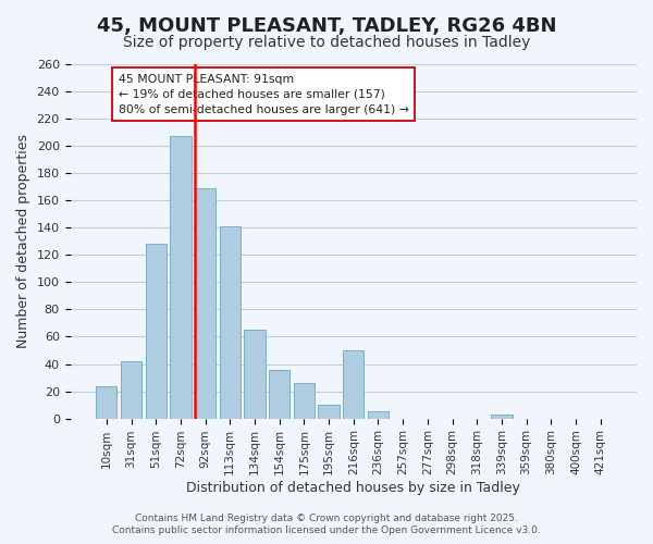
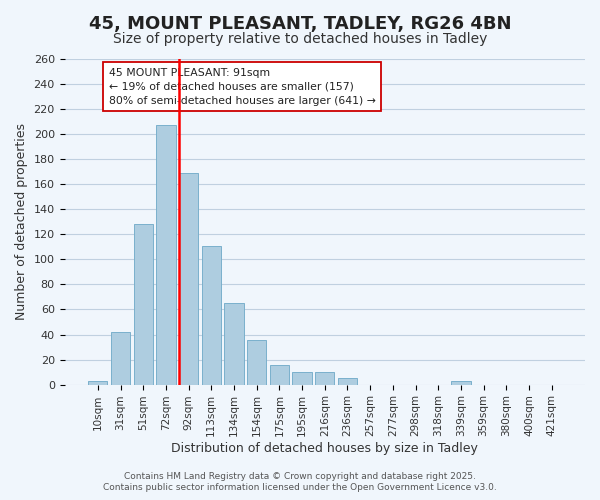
10sqm: 24 -> 3
113sqm: 141 -> 111
175sqm: 26 -> 16
216sqm: 50 -> 10
